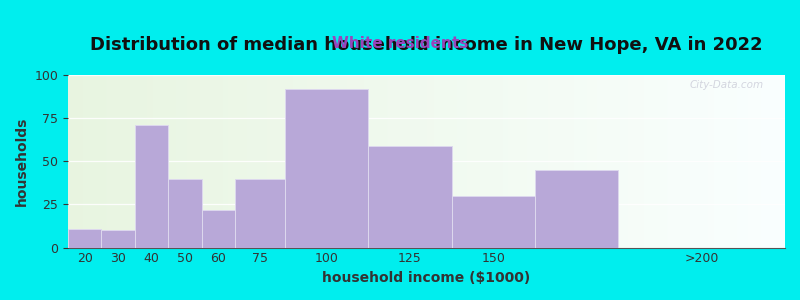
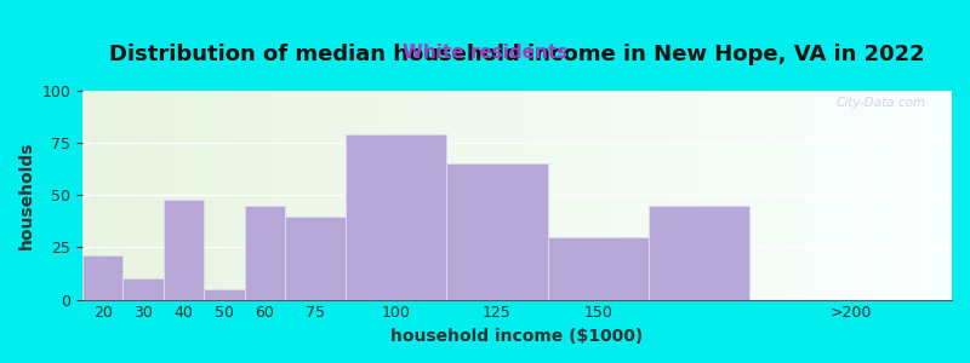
20: 11 -> 21
40: 71 -> 48
50: 40 -> 5
60: 22 -> 45
100: 92 -> 79
125: 59 -> 65
